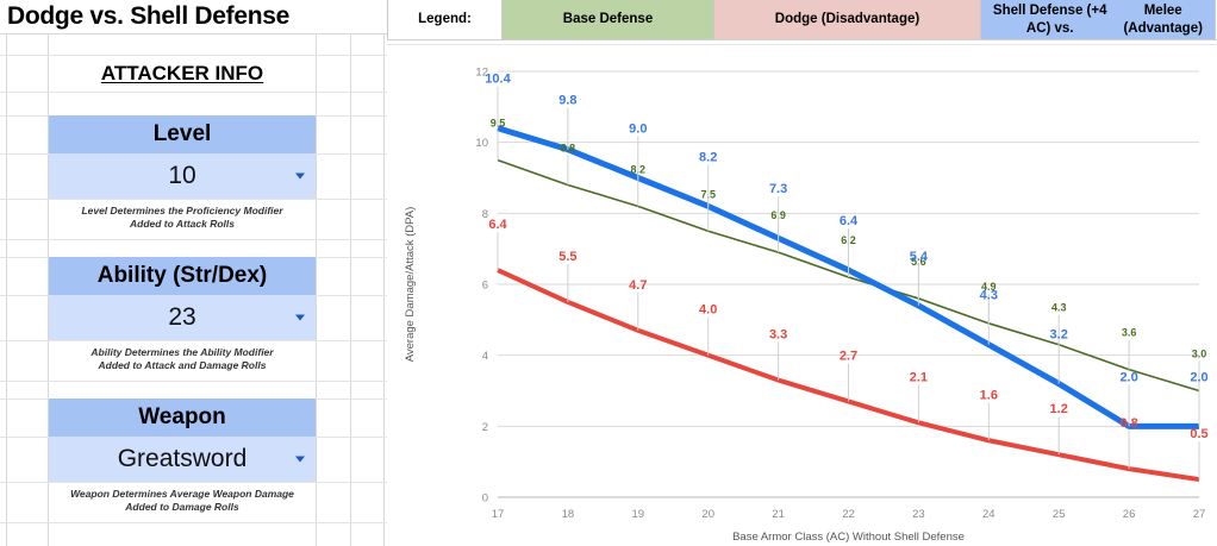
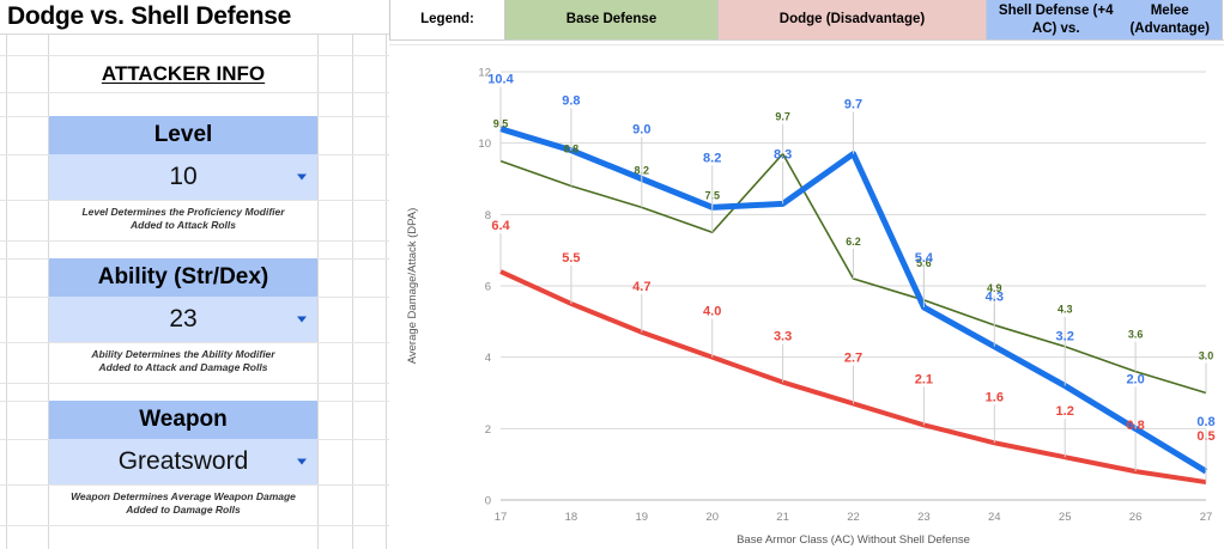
Base Defense/21: 6.9 -> 9.7
Shell Defense (+4 AC) vs. Melee (Advantage)/21: 7.3 -> 8.3
Shell Defense (+4 AC) vs. Melee (Advantage)/22: 6.4 -> 9.7
Shell Defense (+4 AC) vs. Melee (Advantage)/27: 2.0 -> 0.8
